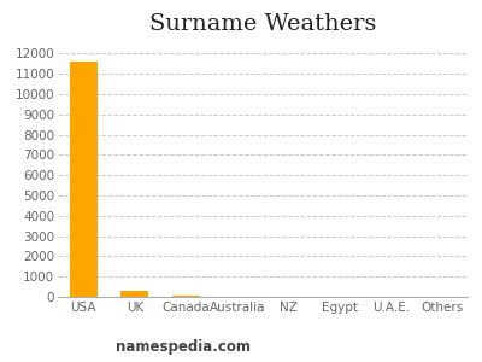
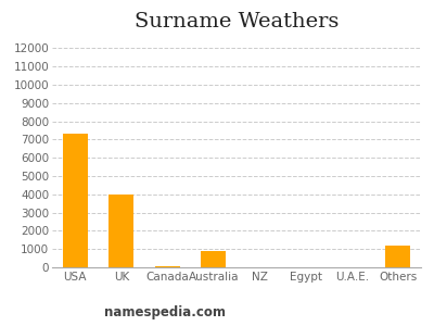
USA: 11600 -> 7300
UK: 300 -> 4000
Australia: 0 -> 900
Others: 0 -> 1200
